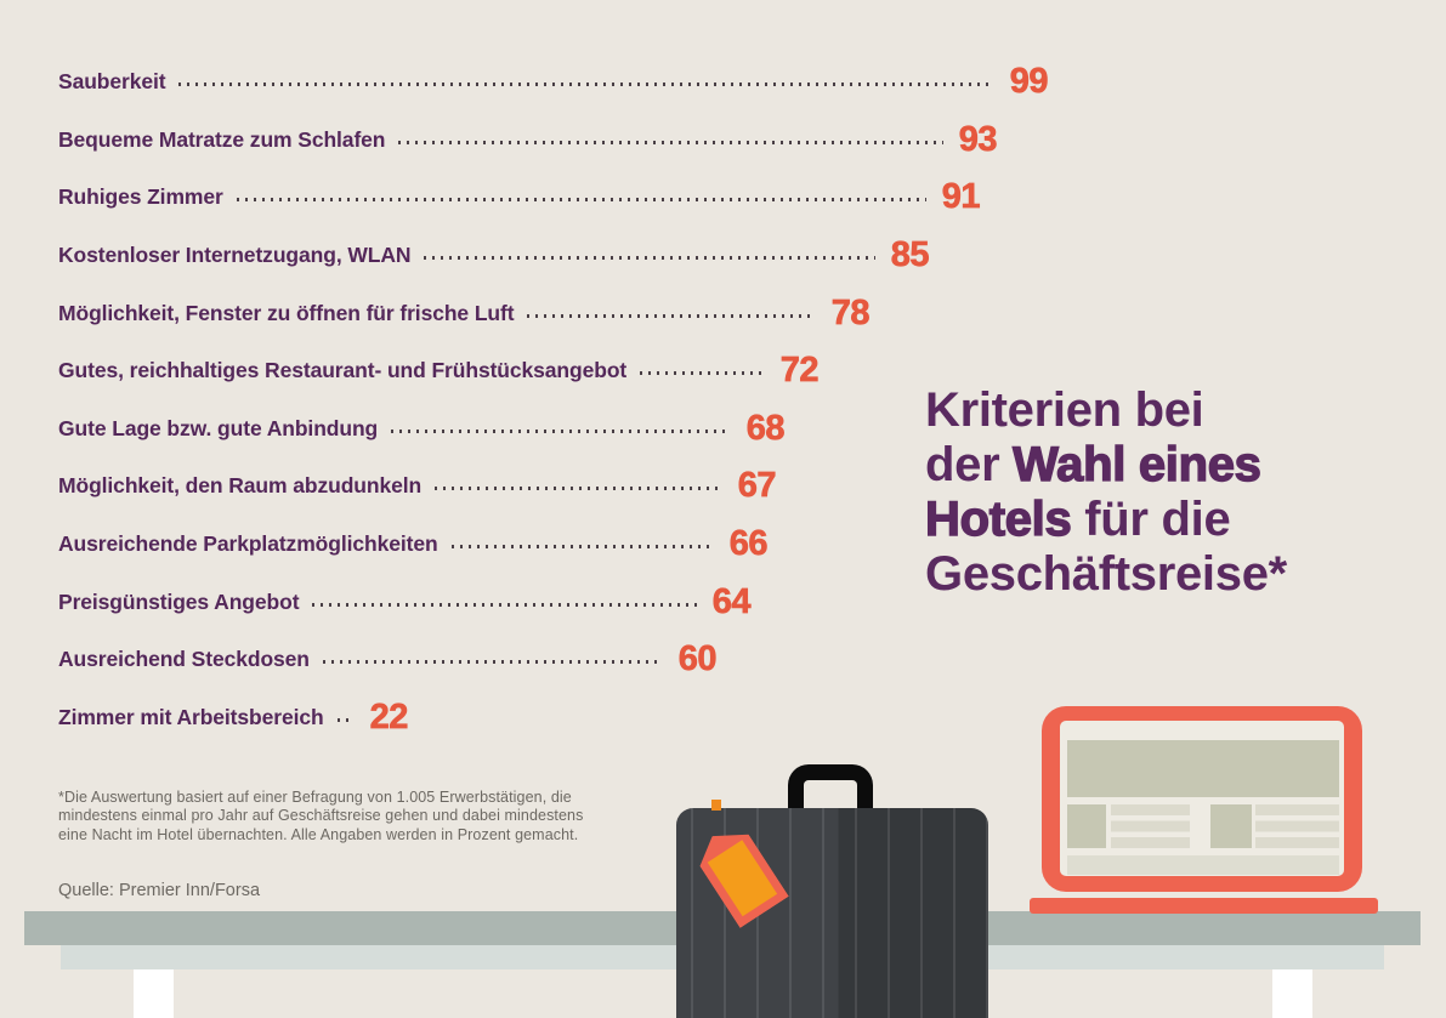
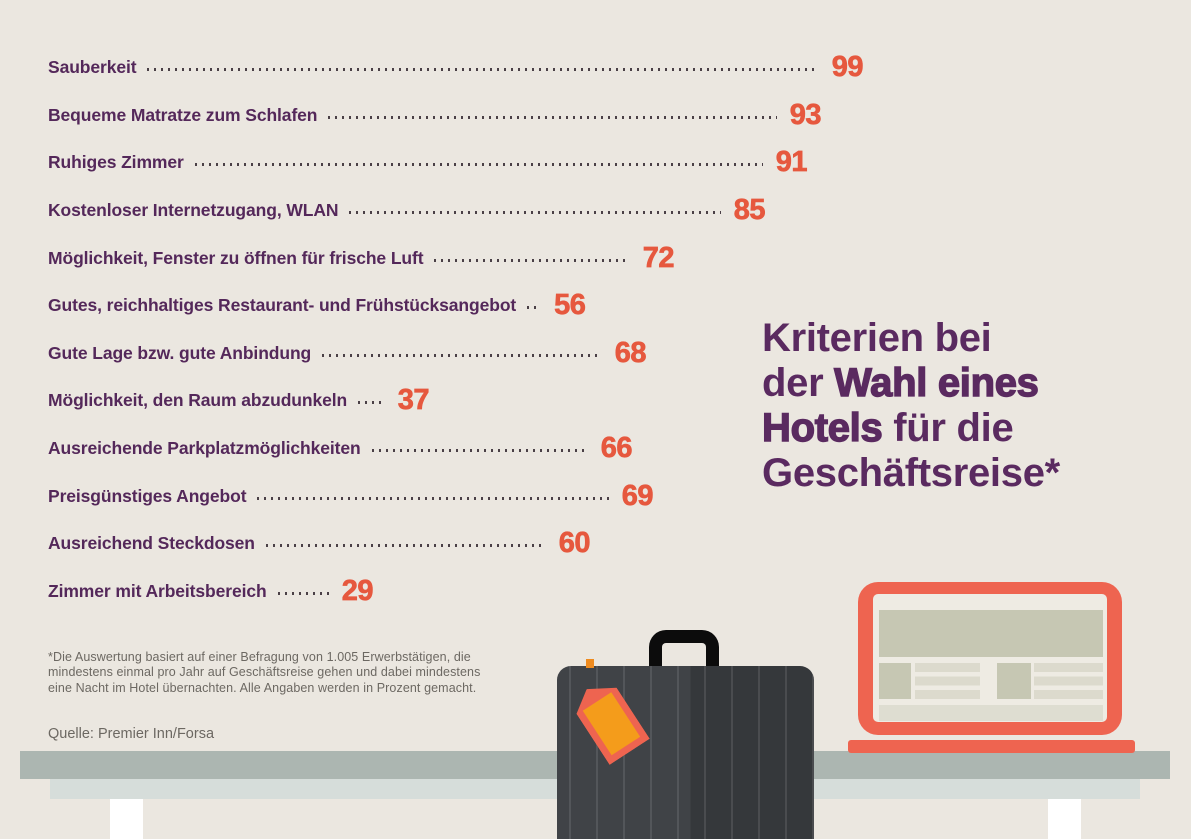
Möglichkeit, Fenster zu öffnen für frische Luft: 78 -> 72
Gutes, reichhaltiges Restaurant- und Frühstücksangebot: 72 -> 56
Möglichkeit, den Raum abzudunkeln: 67 -> 37
Preisgünstiges Angebot: 64 -> 69
Zimmer mit Arbeitsbereich: 22 -> 29
